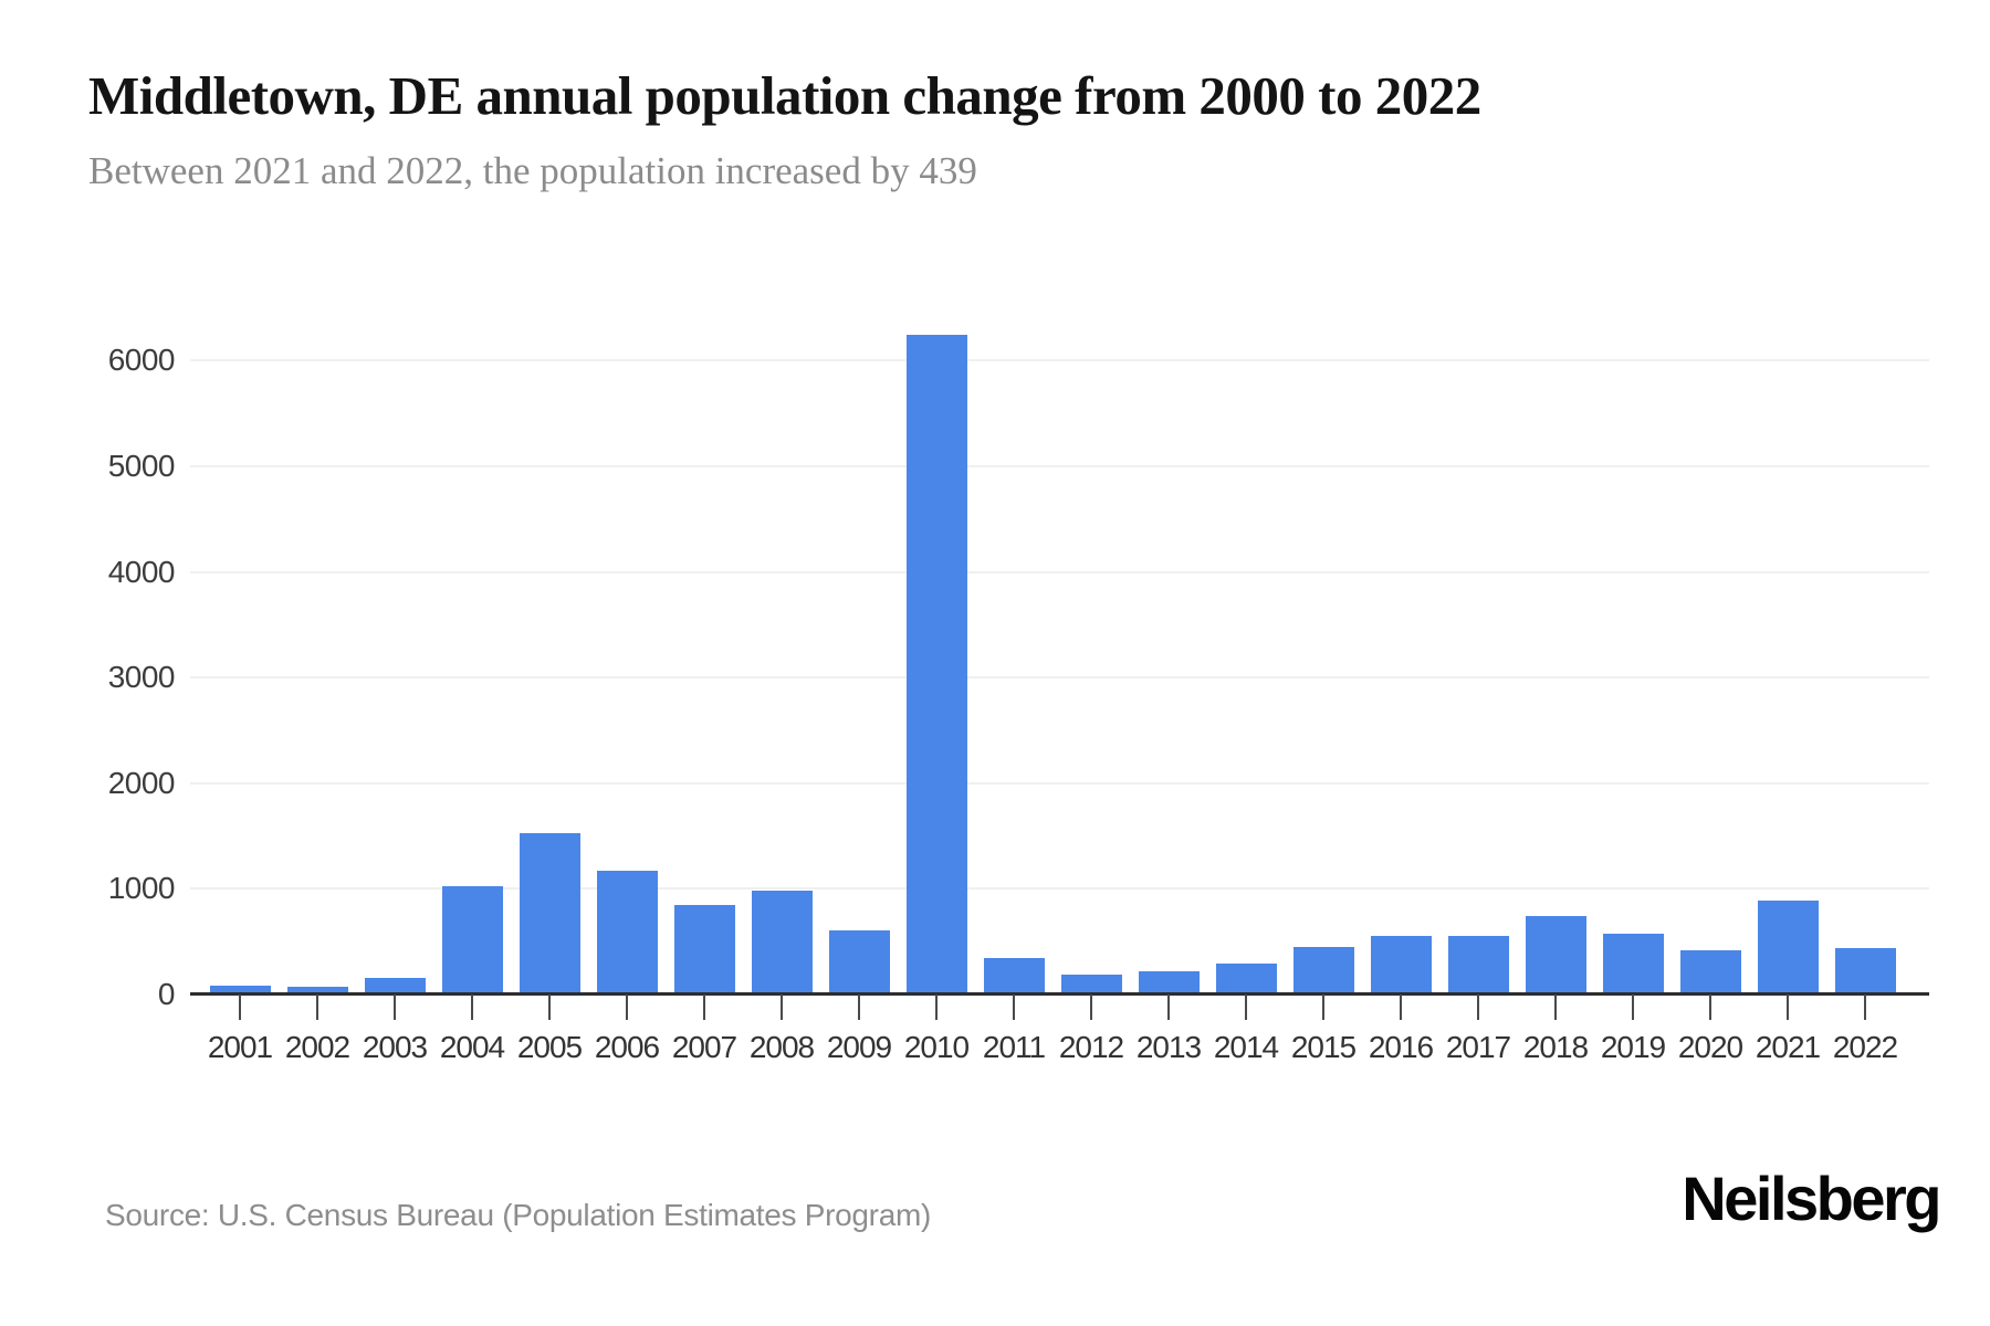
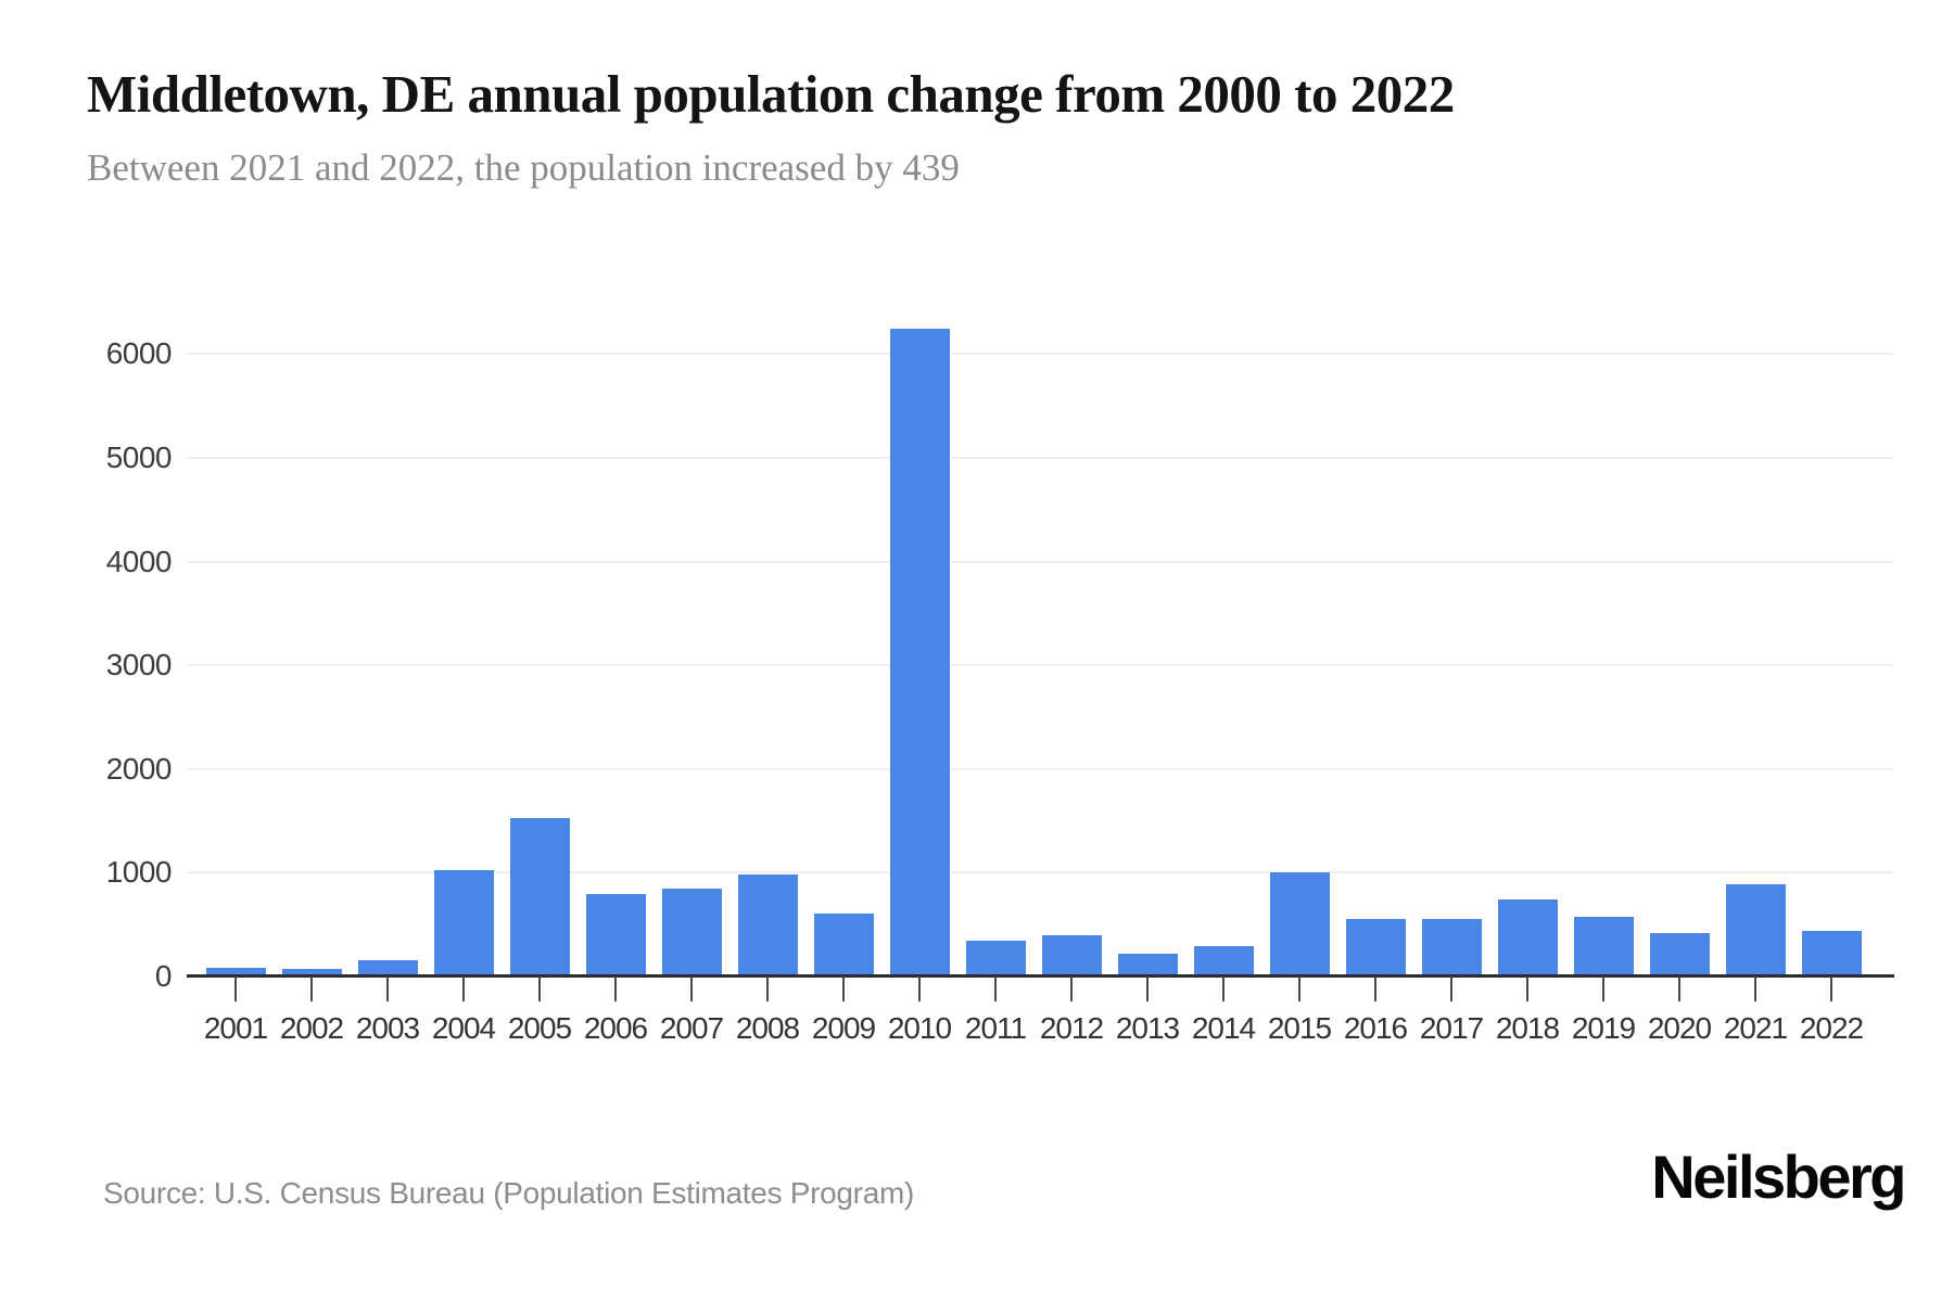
2006: 1200 -> 800
2012: 200 -> 400
2015: 400 -> 1000
